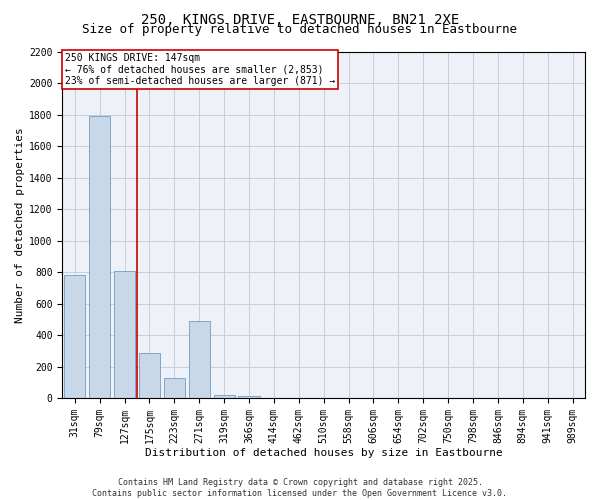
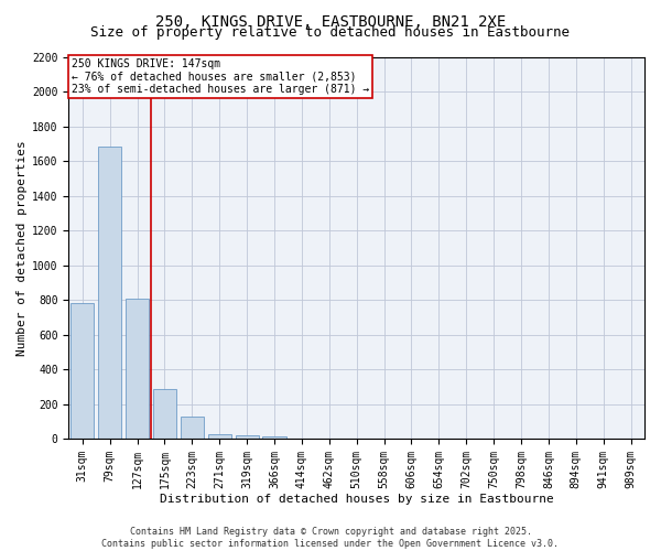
79sqm: 1790 -> 1680
271sqm: 490 -> 30
